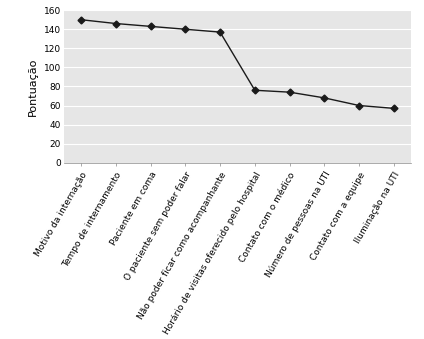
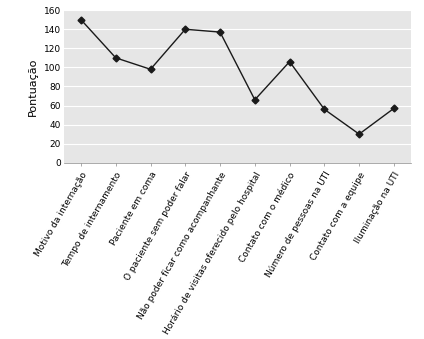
Tempo de internamento: 146 -> 110
Paciente em coma: 143 -> 98
Horário de visitas oferecido pelo hospital: 76 -> 66
Contato com o médico: 74 -> 106
Número de pessoas na UTI: 68 -> 56
Contato com a equipe: 60 -> 30
